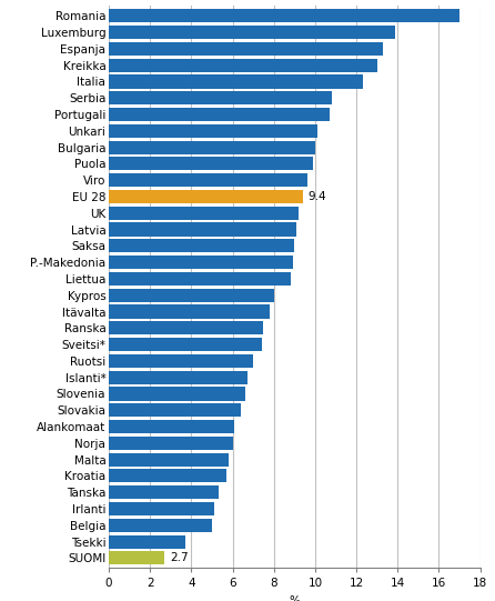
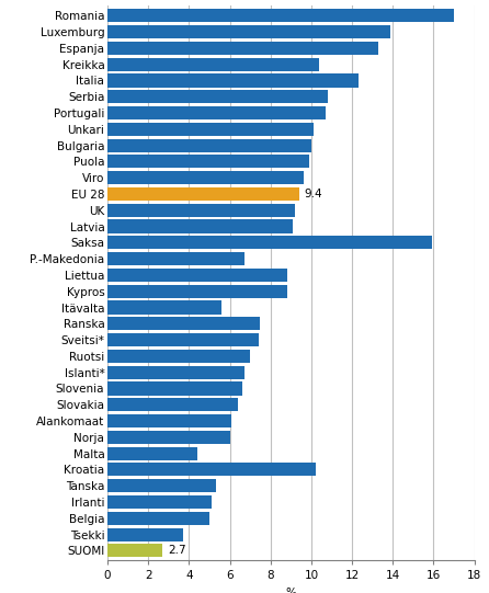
Kreikka: 13.0 -> 10.4
Saksa: 9.0 -> 15.9
P.-Makedonia: 8.9 -> 6.7
Kypros: 8.0 -> 8.8
Itävalta: 7.8 -> 5.6
Malta: 5.8 -> 4.4
Kroatia: 5.7 -> 10.2
